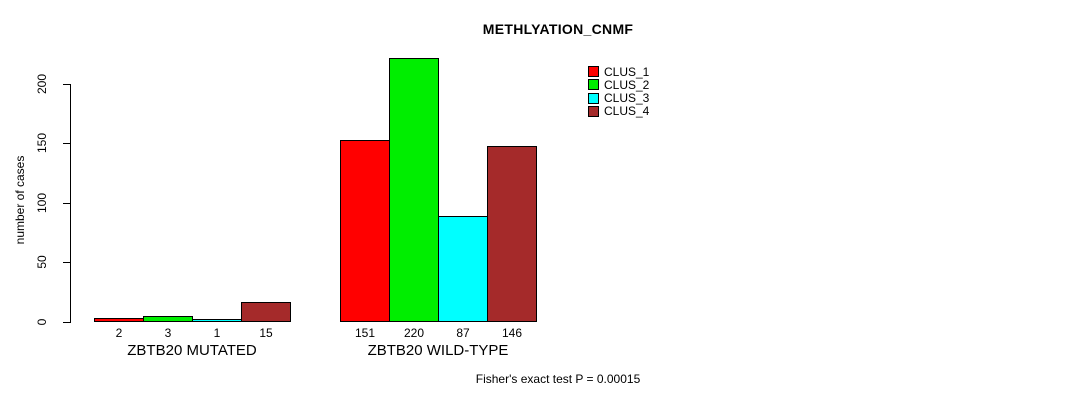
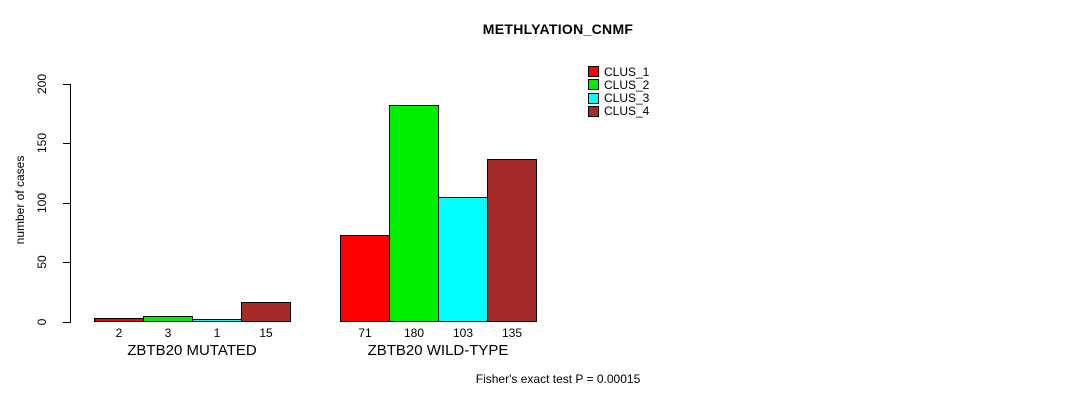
CLUS_1/ZBTB20 WILD-TYPE: 151 -> 71
CLUS_2/ZBTB20 WILD-TYPE: 220 -> 180
CLUS_3/ZBTB20 WILD-TYPE: 87 -> 103
CLUS_4/ZBTB20 WILD-TYPE: 146 -> 135
